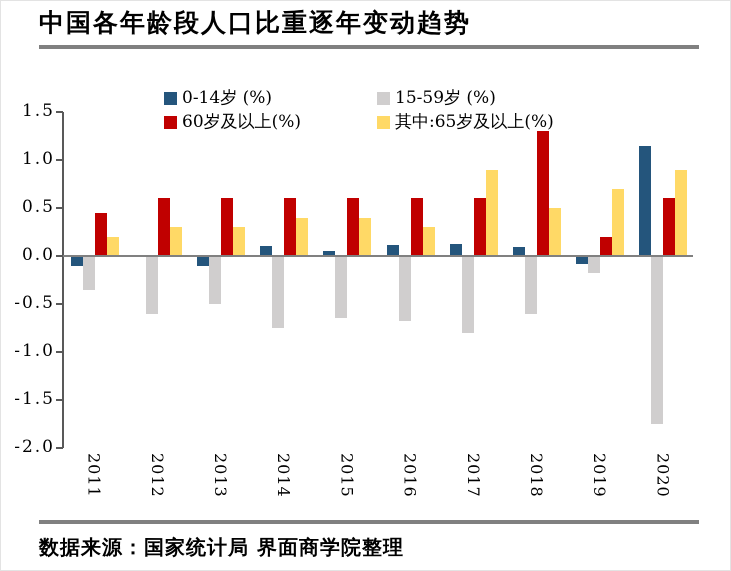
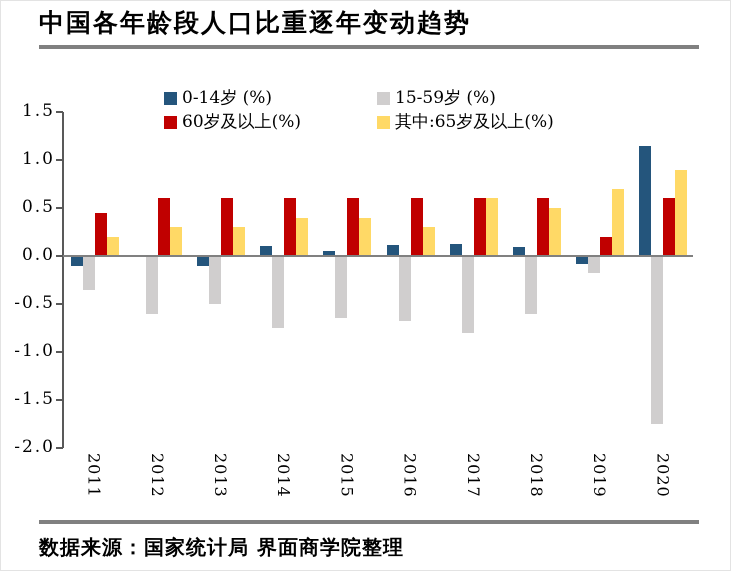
其中:65岁及以上(%)/2017: 0.9 -> 0.6
60岁及以上(%)/2018: 1.3 -> 0.6
